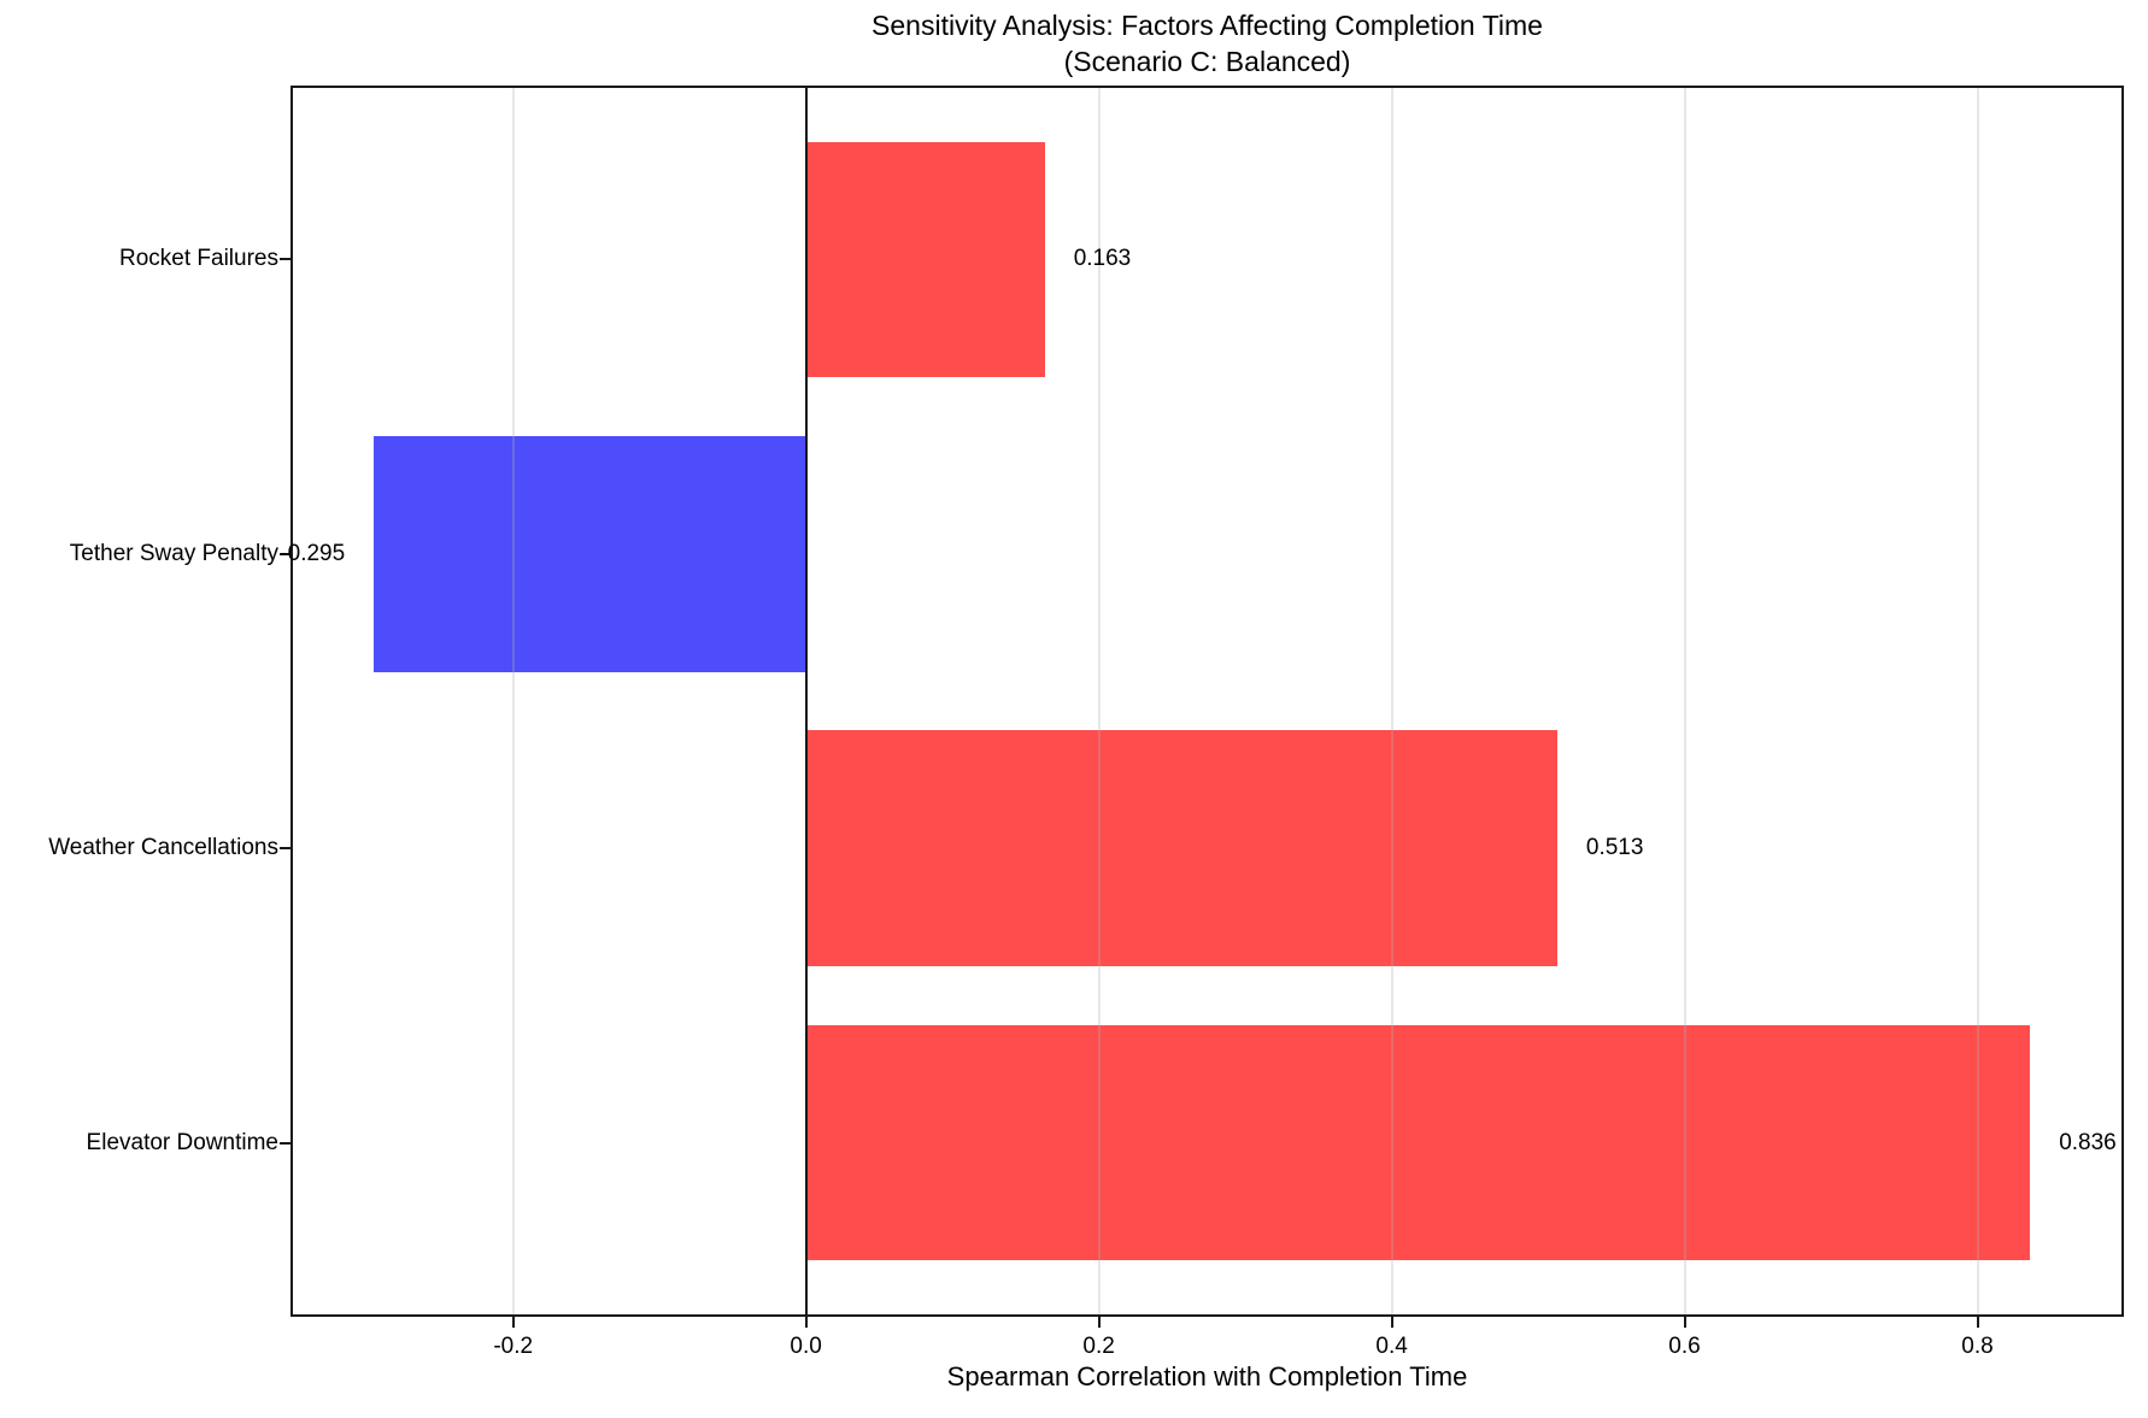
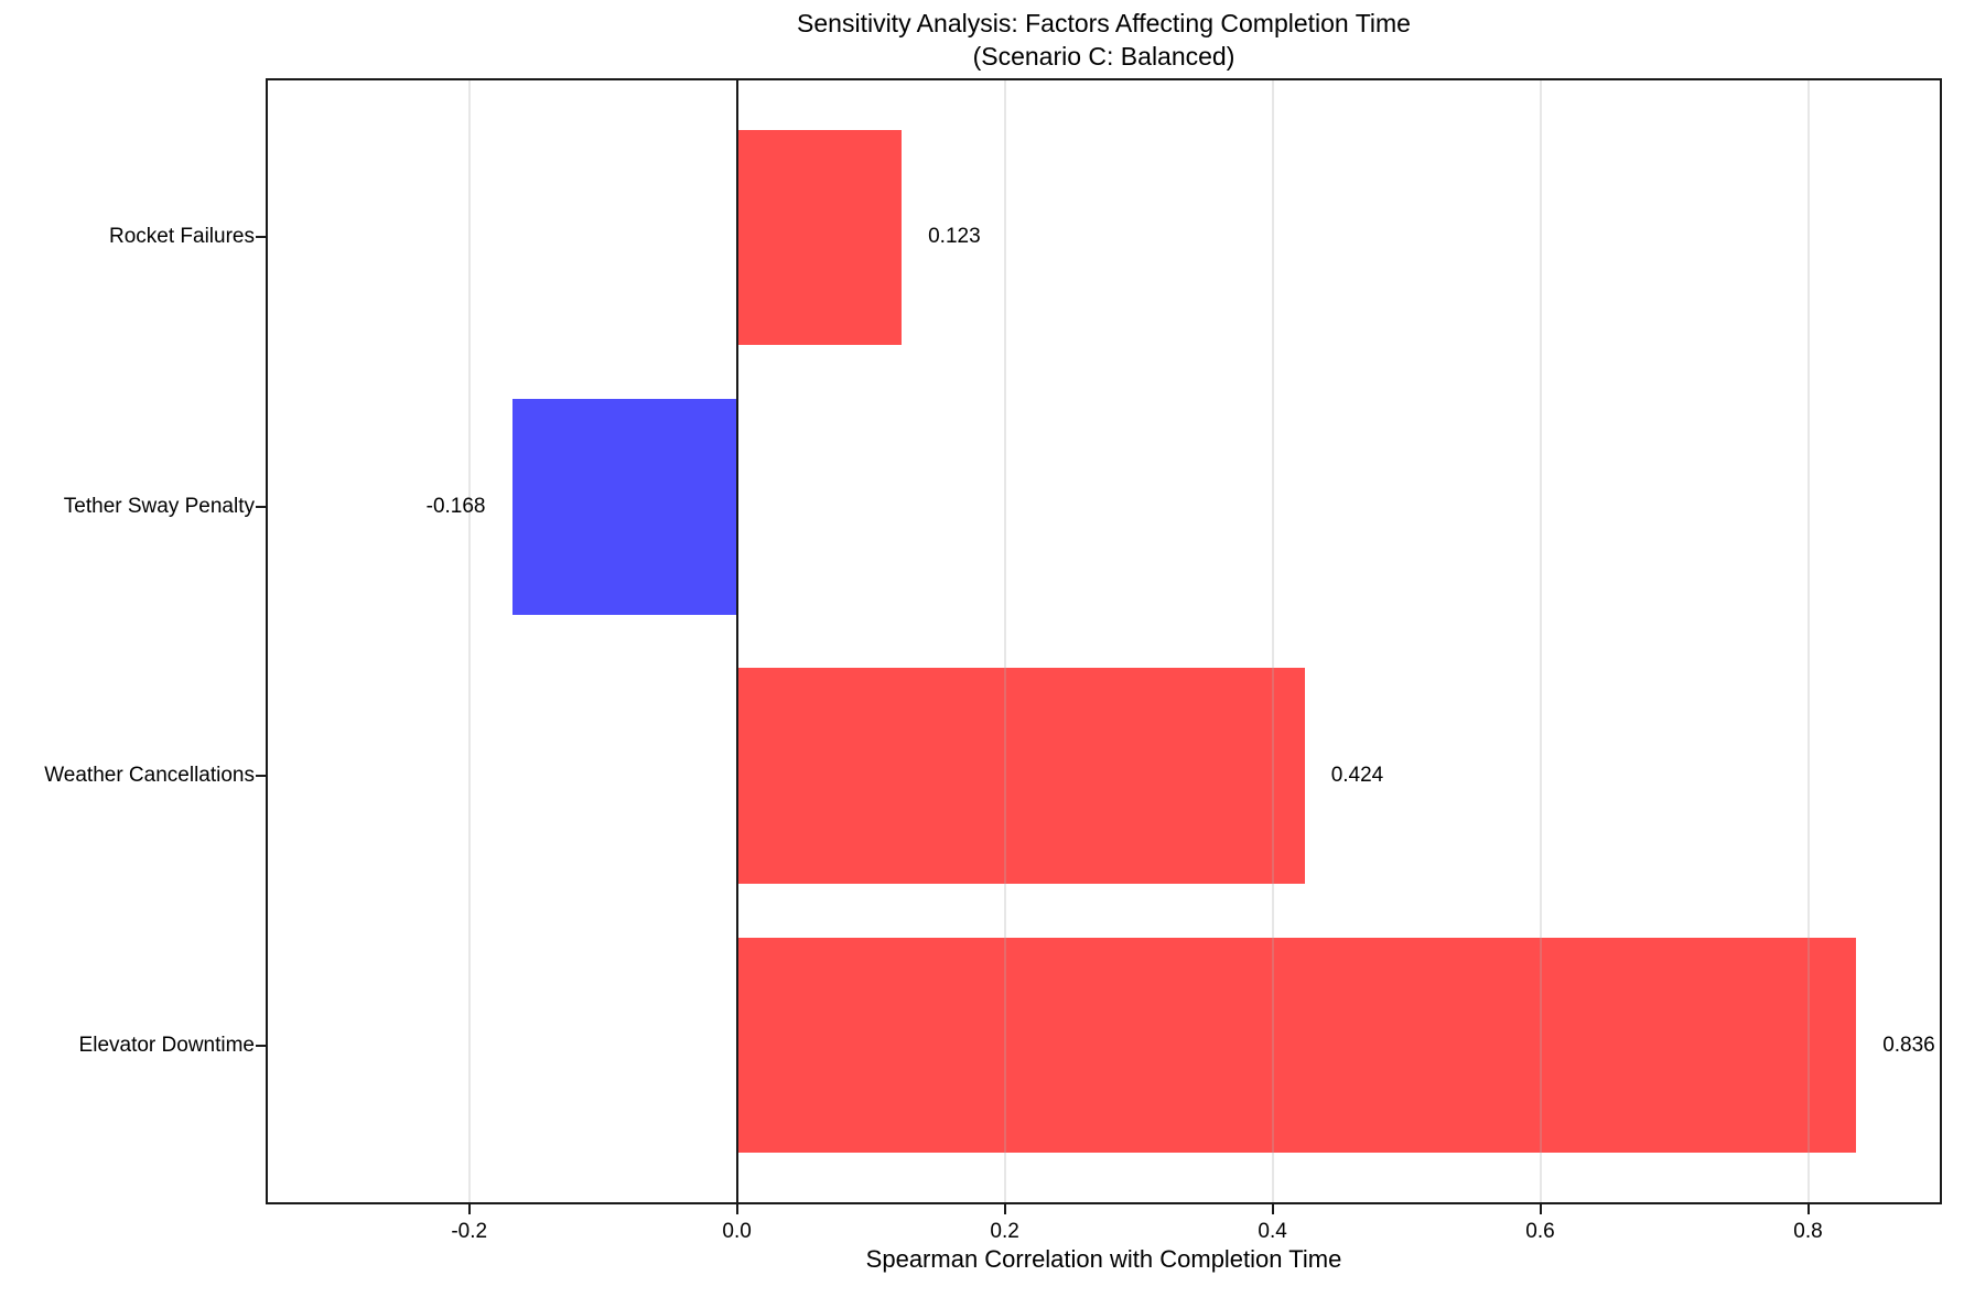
Rocket Failures: 0.163 -> 0.123
Tether Sway Penalty: -0.295 -> -0.168
Weather Cancellations: 0.513 -> 0.424
